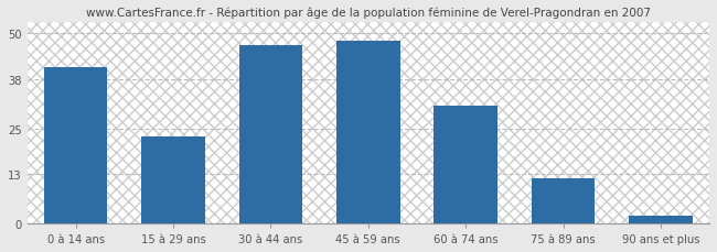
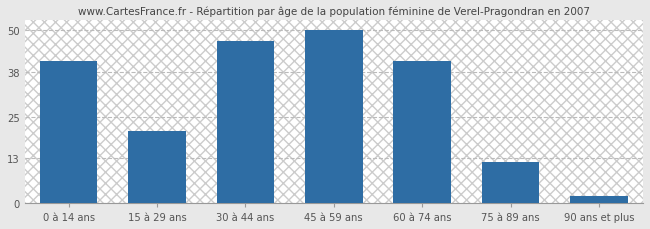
15 à 29 ans: 23 -> 21
45 à 59 ans: 48 -> 50
60 à 74 ans: 31 -> 41
